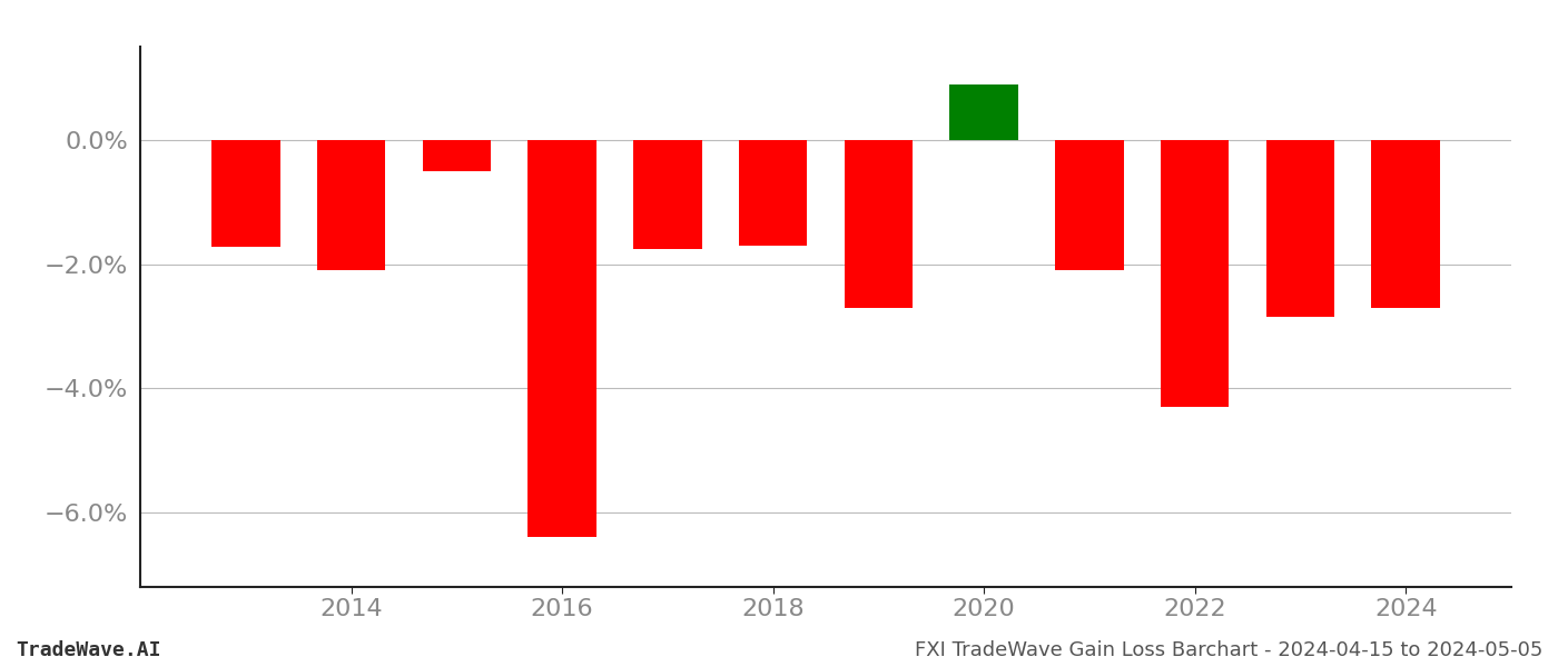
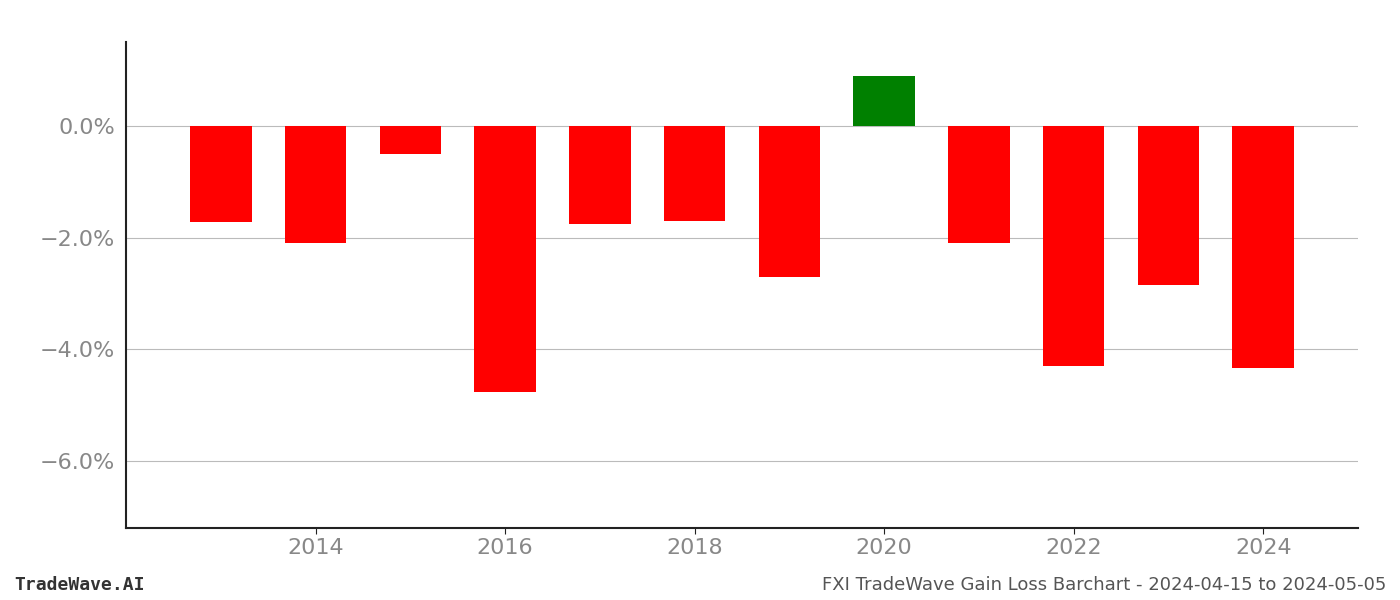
2016: -6.40% -> -4.76%
2024: -2.70% -> -4.34%
